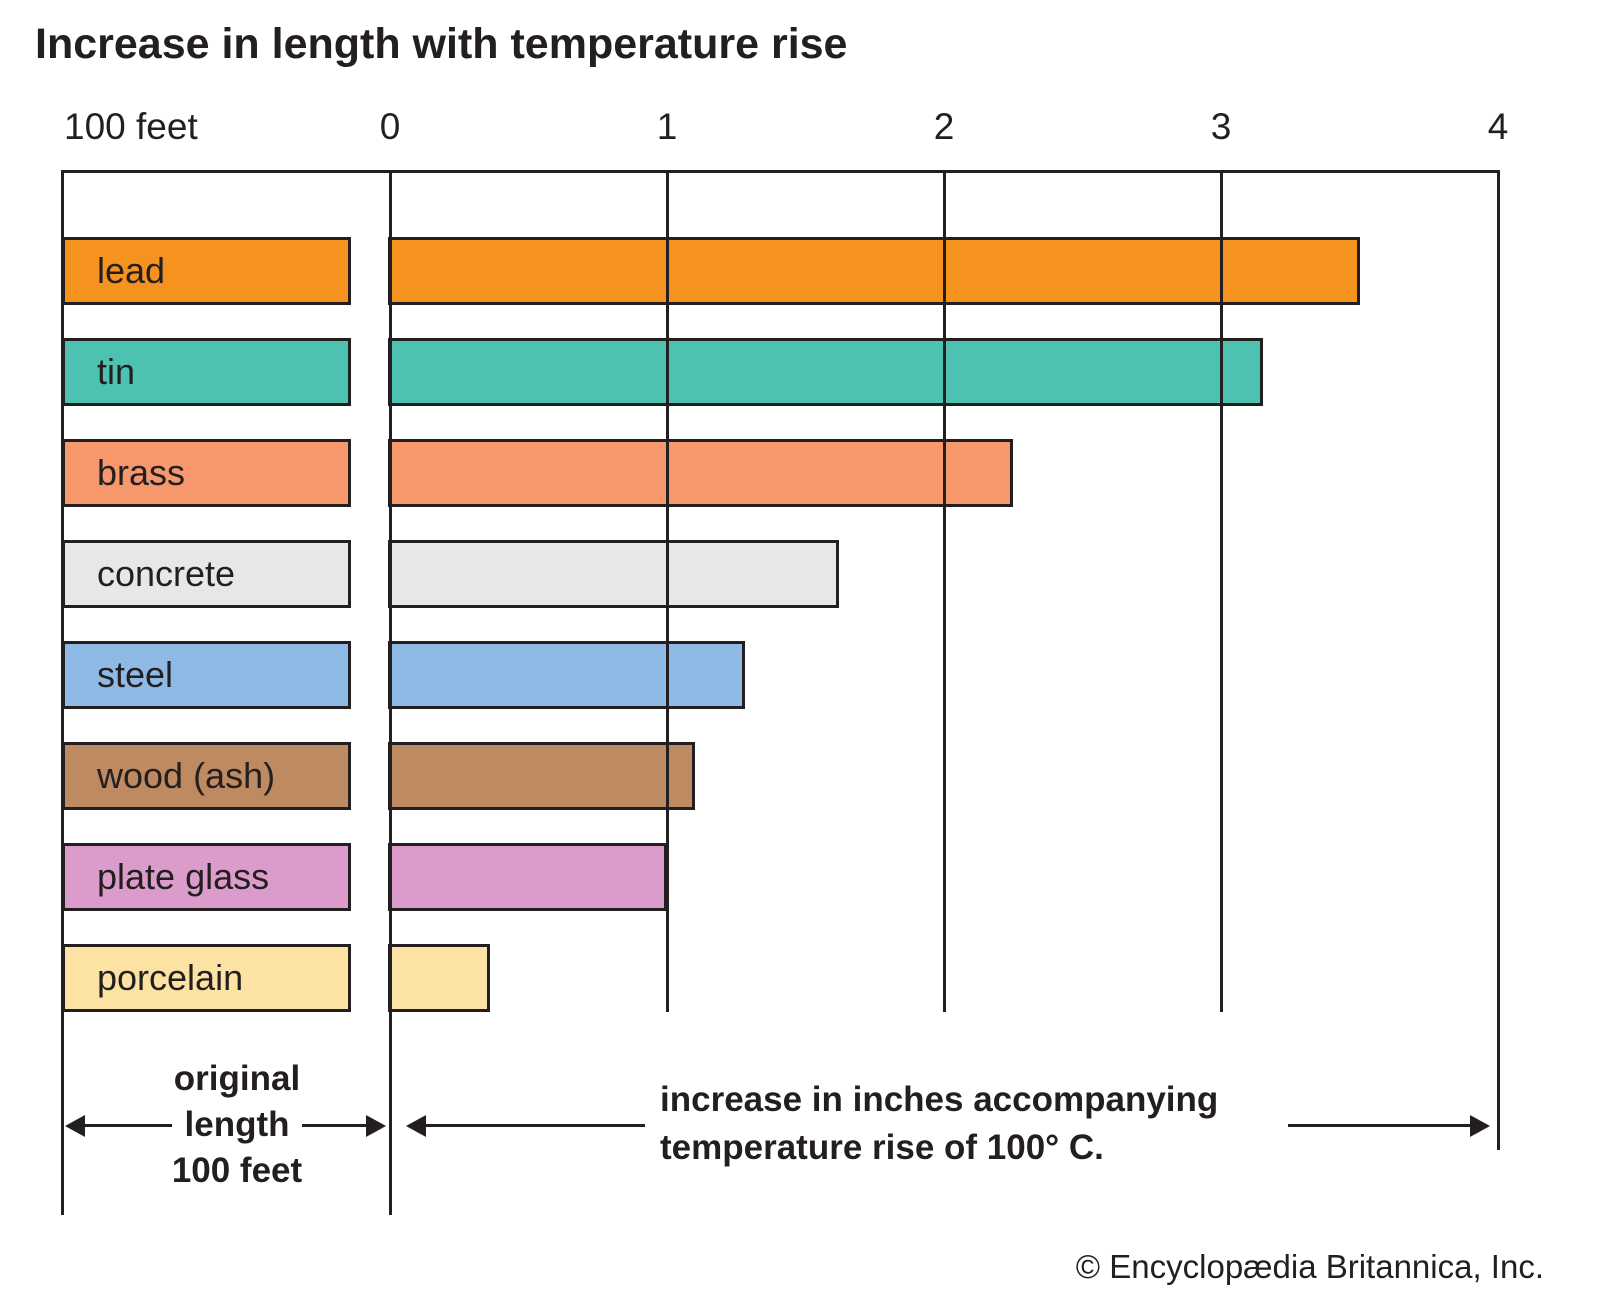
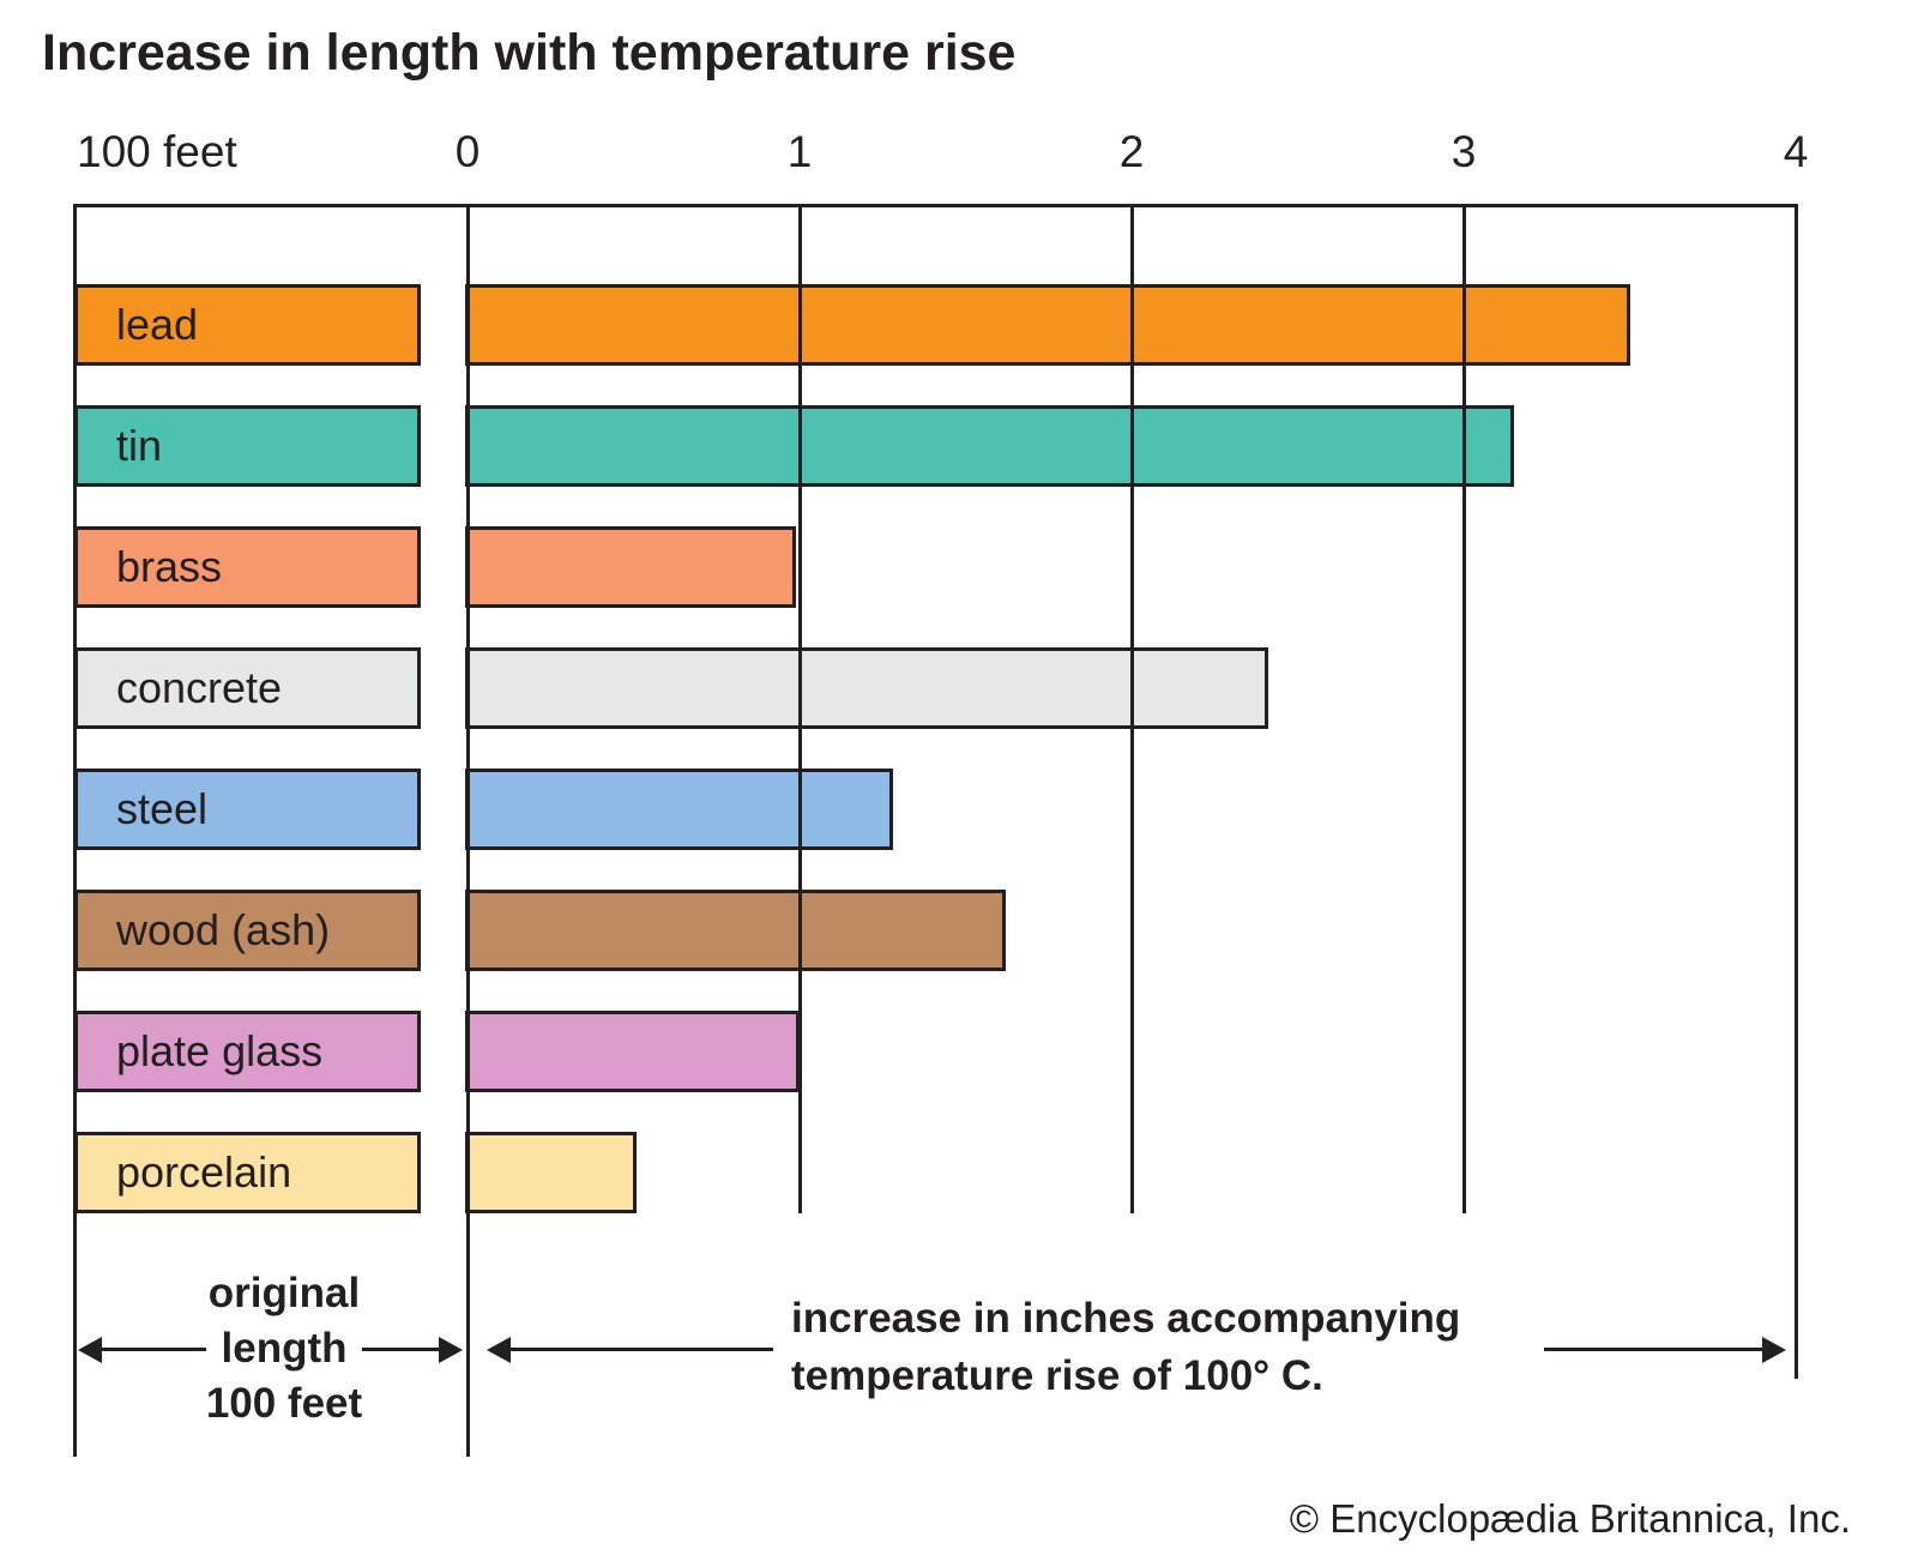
brass: 2.25 -> 0.99
concrete: 1.62 -> 2.41
wood (ash): 1.10 -> 1.62
porcelain: 0.36 -> 0.51
